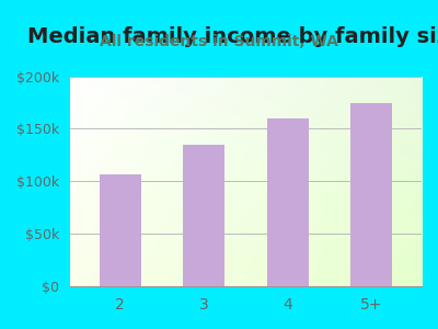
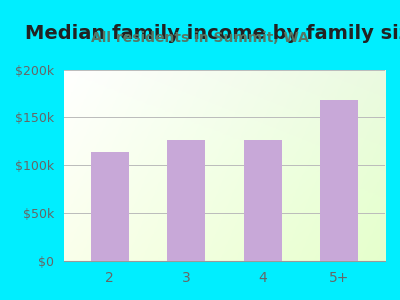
2: $107k -> $114k
3: $135k -> $126k
4: $160k -> $126k
5+: $175k -> $168k
